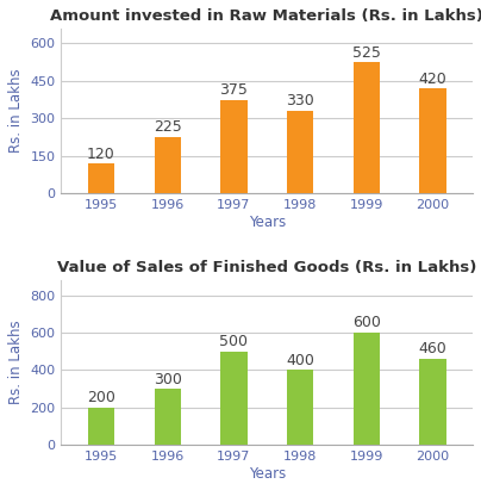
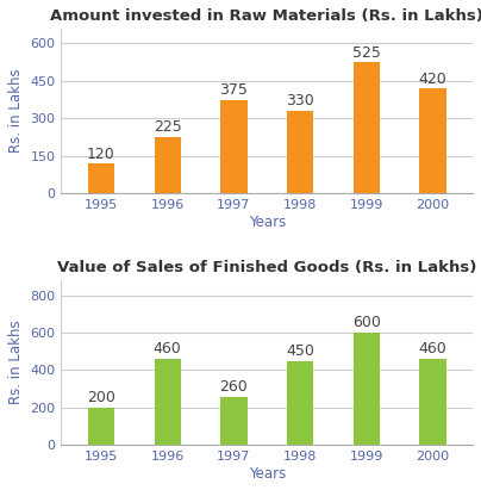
Value of Sales of Finished Goods (Rs. in Lakhs)/1996: 300 -> 460
Value of Sales of Finished Goods (Rs. in Lakhs)/1997: 500 -> 260
Value of Sales of Finished Goods (Rs. in Lakhs)/1998: 400 -> 450
